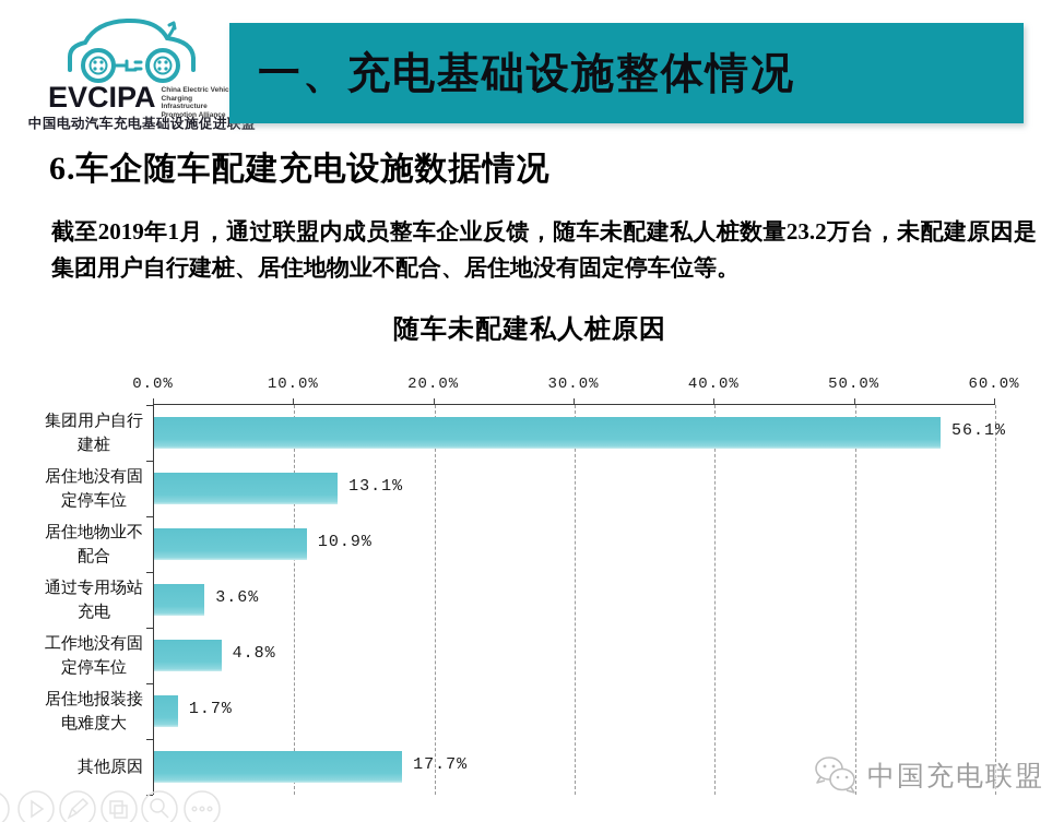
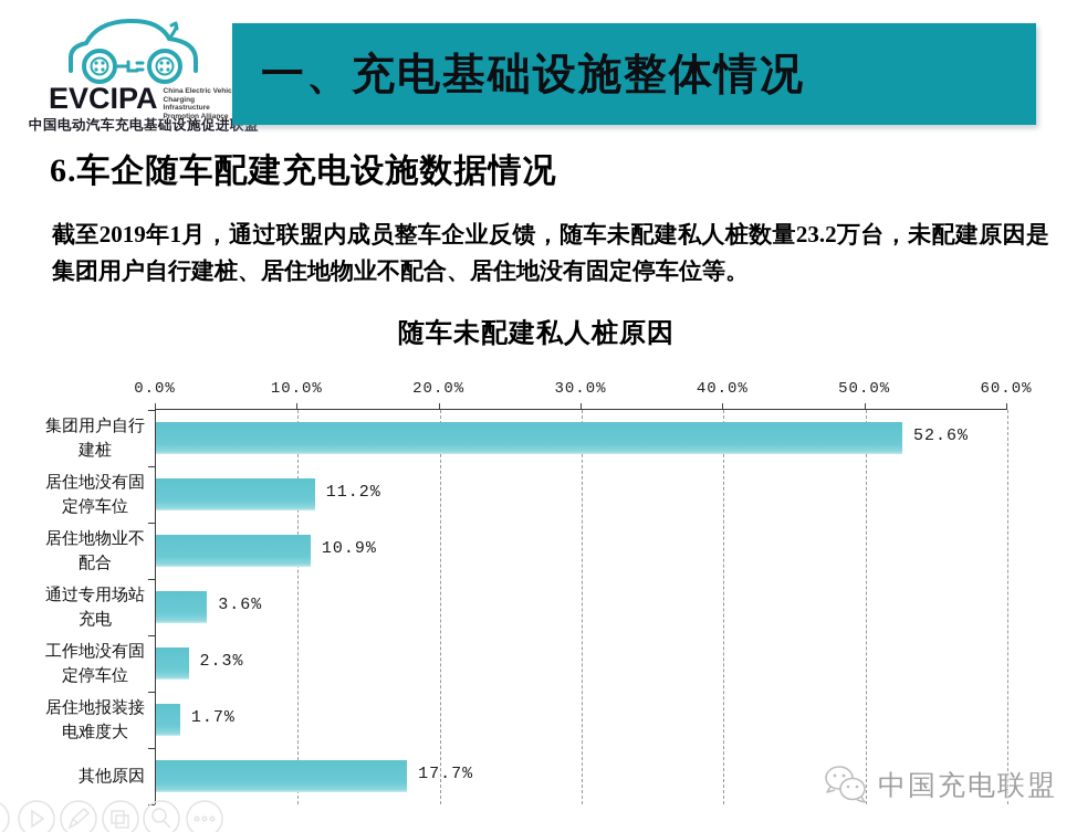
集团用户自行 建桩: 56.1% -> 52.6%
居住地没有固 定停车位: 13.1% -> 11.2%
工作地没有固 定停车位: 4.8% -> 2.3%
